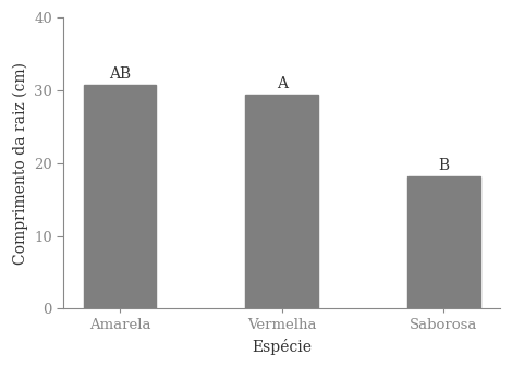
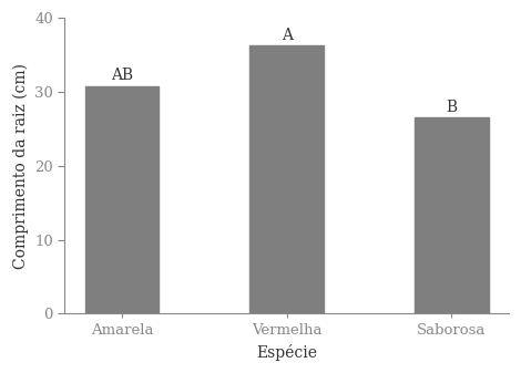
Vermelha: 29.4 -> 36.2
Saborosa: 18.2 -> 26.5
